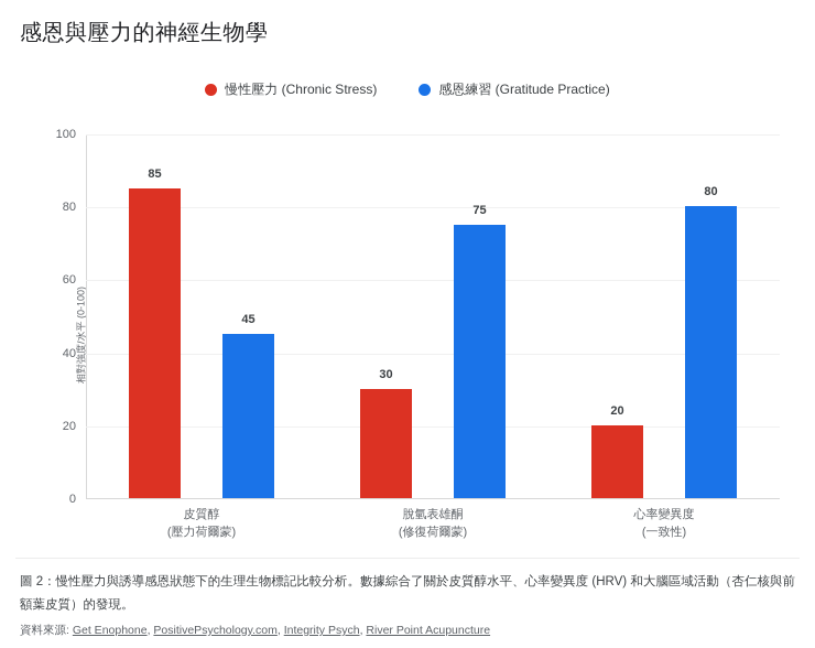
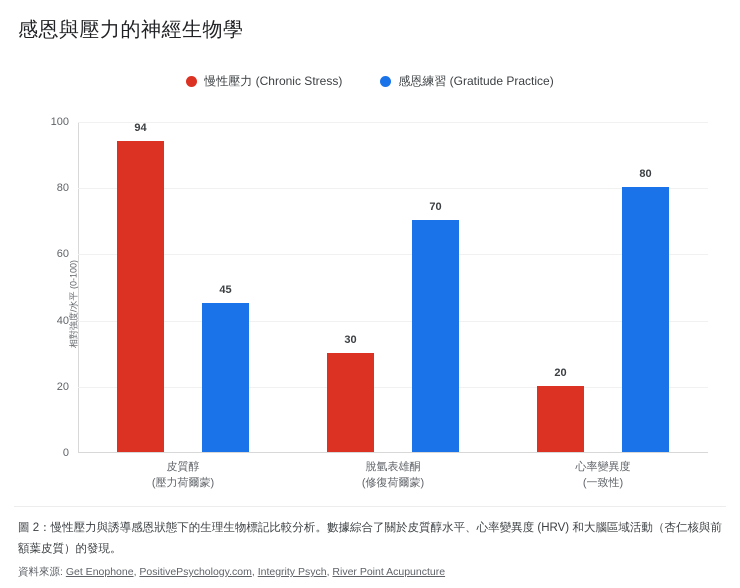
慢性壓力 (Chronic Stress)/皮質醇 (壓力荷爾蒙): 85 -> 94
感恩練習 (Gratitude Practice)/脫氫表雄酮 (修復荷爾蒙): 75 -> 70
